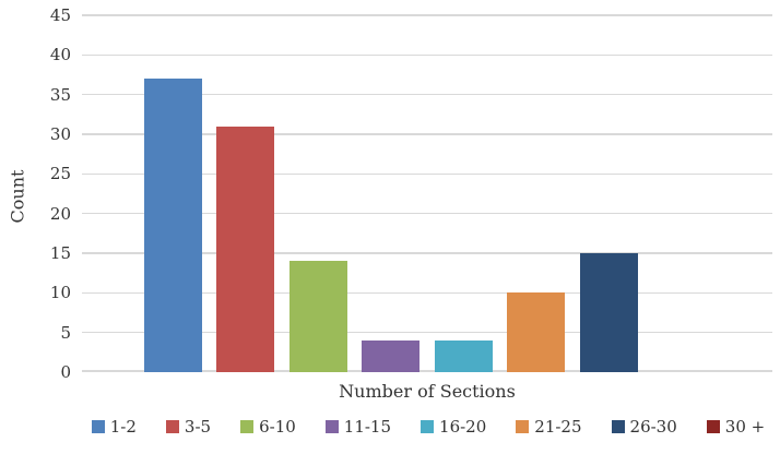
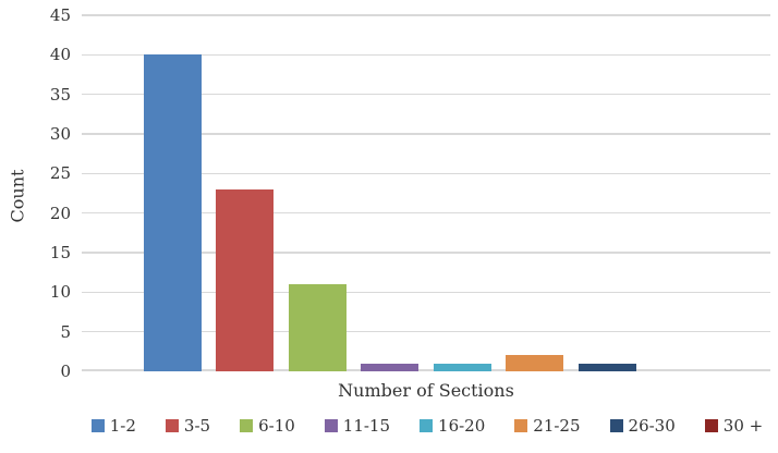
1-2: 37 -> 40
3-5: 31 -> 23
6-10: 14 -> 11
11-15: 4 -> 1
16-20: 4 -> 1
21-25: 10 -> 2
26-30: 15 -> 1
